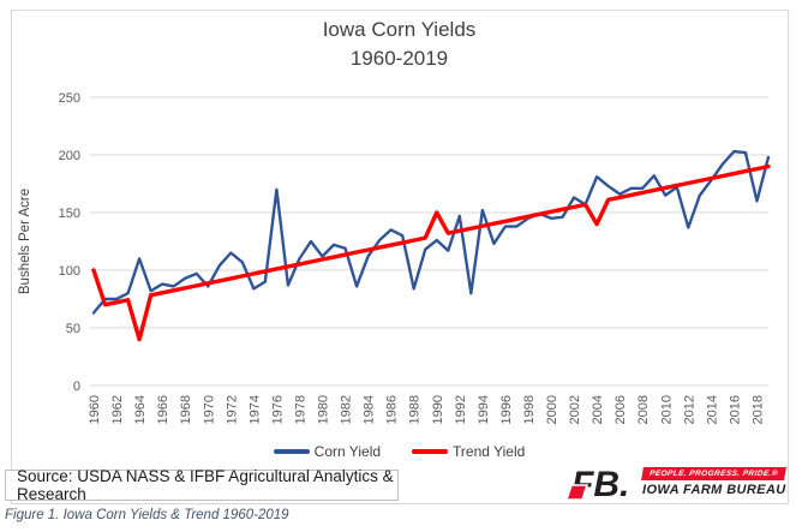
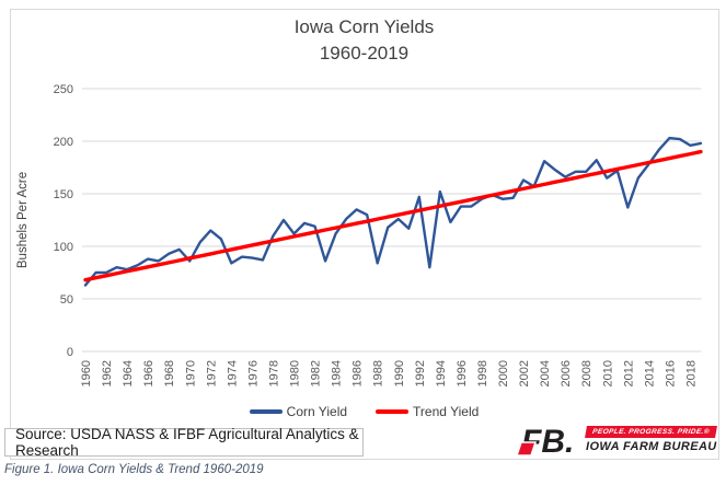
Trend Yield/1960: 100 -> 70
Corn Yield/1964: 110 -> 80
Trend Yield/1964: 40 -> 80
Corn Yield/1976: 170 -> 90
Trend Yield/1990: 150 -> 130
Trend Yield/2004: 140 -> 160
Corn Yield/2018: 160 -> 200
